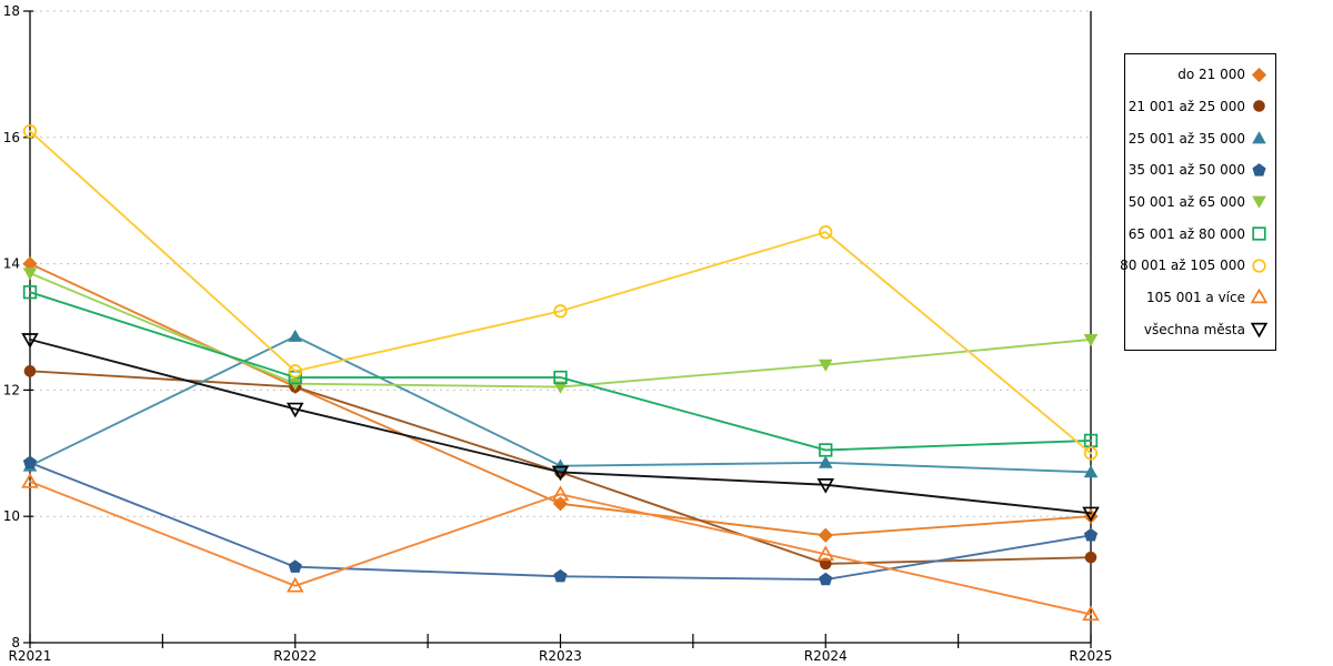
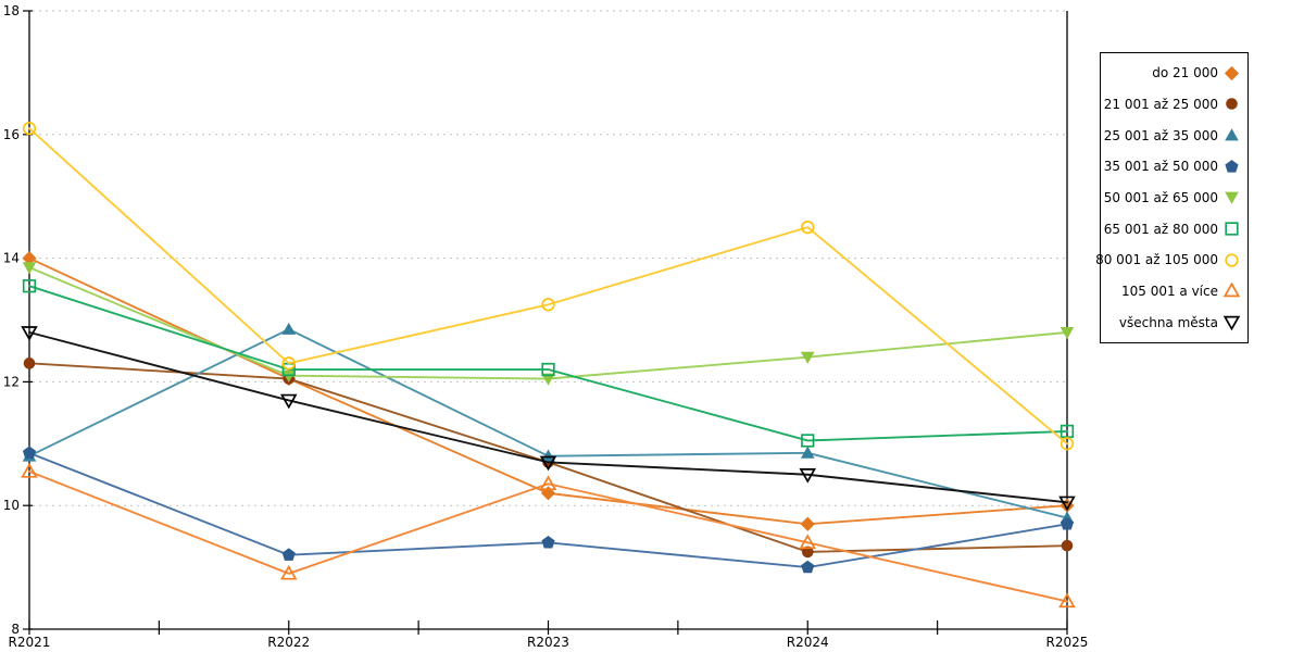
35 001 až 50 000/R2023: 9.1 -> 9.4
25 001 až 35 000/R2025: 10.7 -> 9.8
